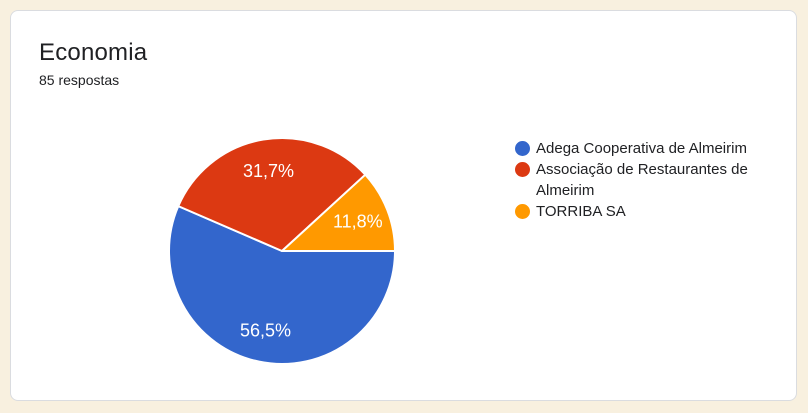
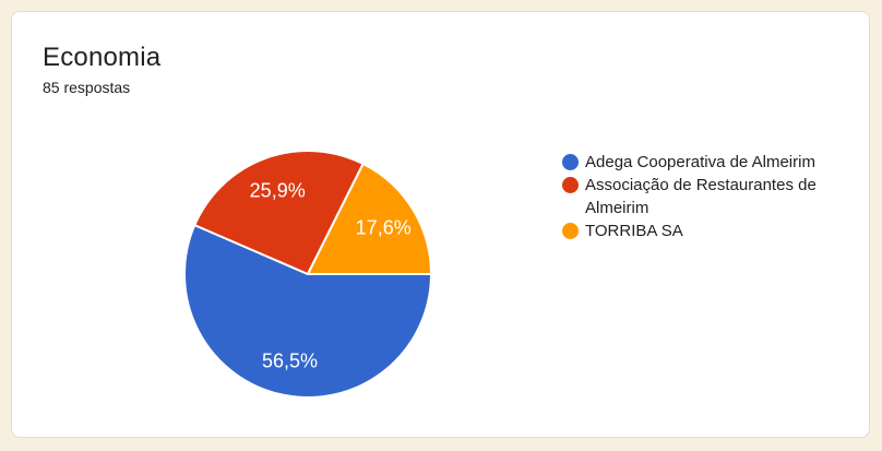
Associação de Restaurantes de Almeirim: 31,7% -> 25,9%
TORRIBA SA: 11,8% -> 17,6%
